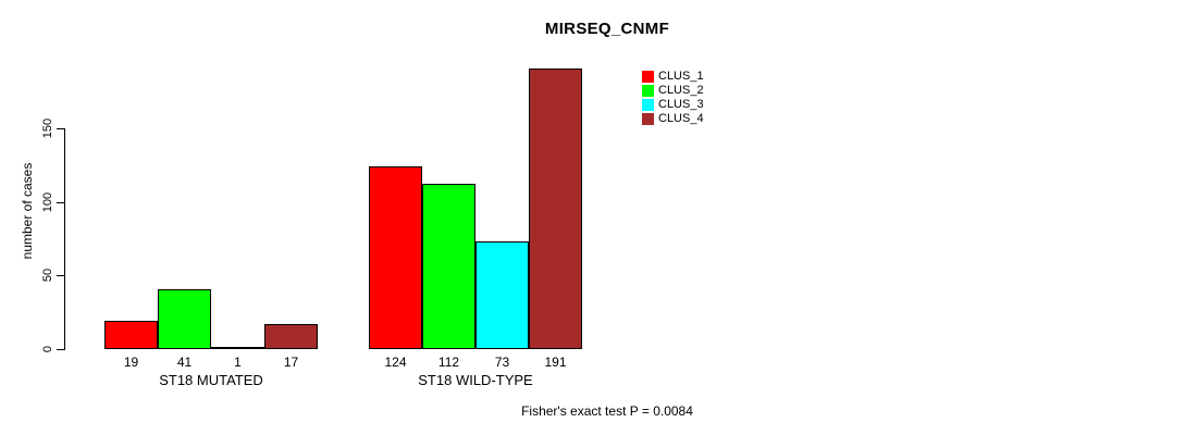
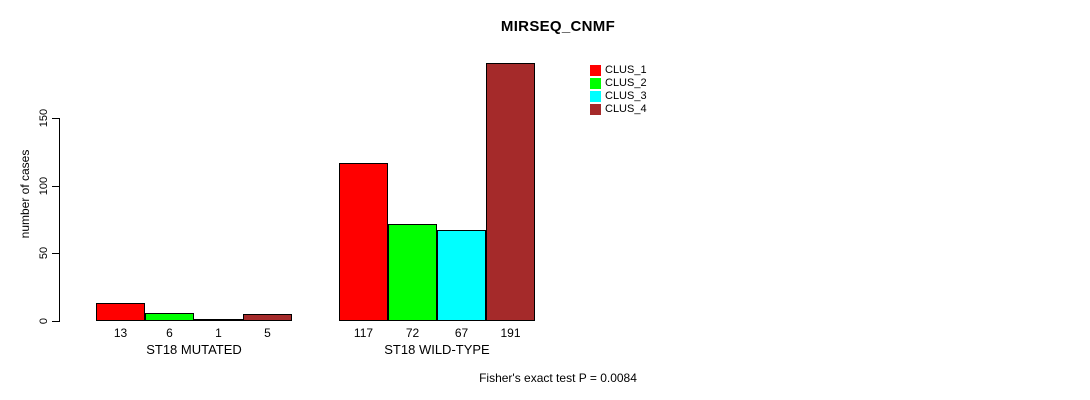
CLUS_1/ST18 MUTATED: 19 -> 13
CLUS_2/ST18 MUTATED: 41 -> 6
CLUS_4/ST18 MUTATED: 17 -> 5
CLUS_1/ST18 WILD-TYPE: 124 -> 117
CLUS_2/ST18 WILD-TYPE: 112 -> 72
CLUS_3/ST18 WILD-TYPE: 73 -> 67
